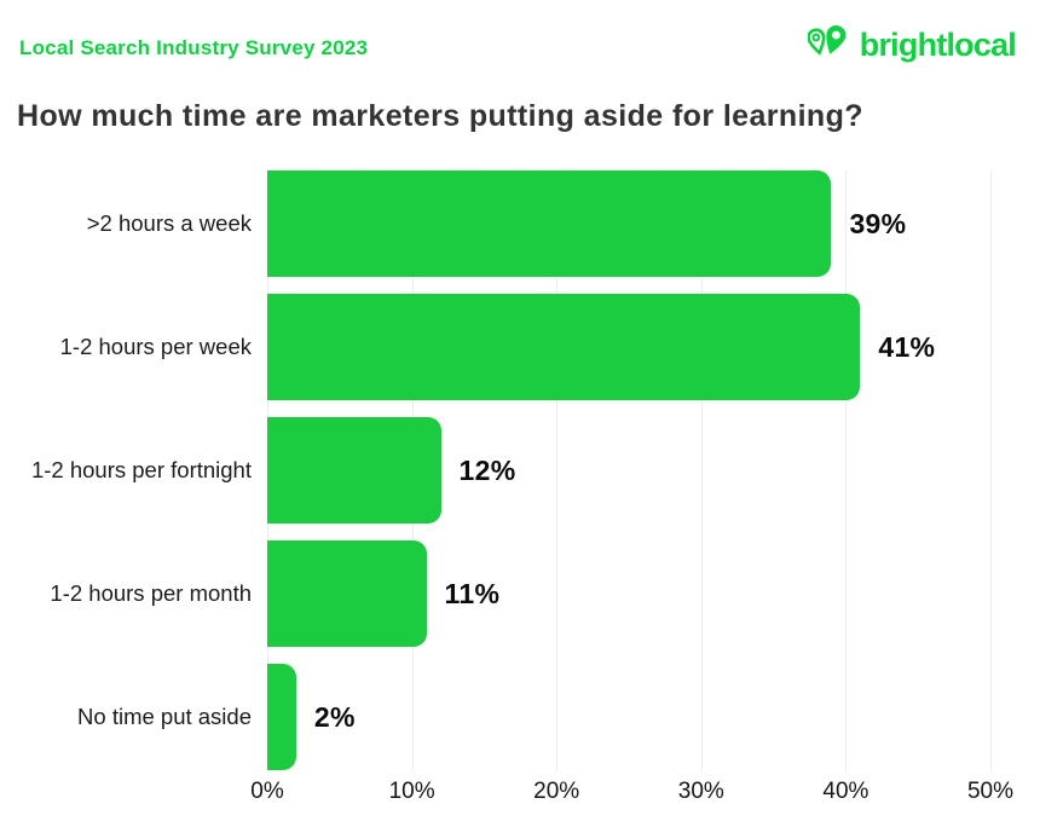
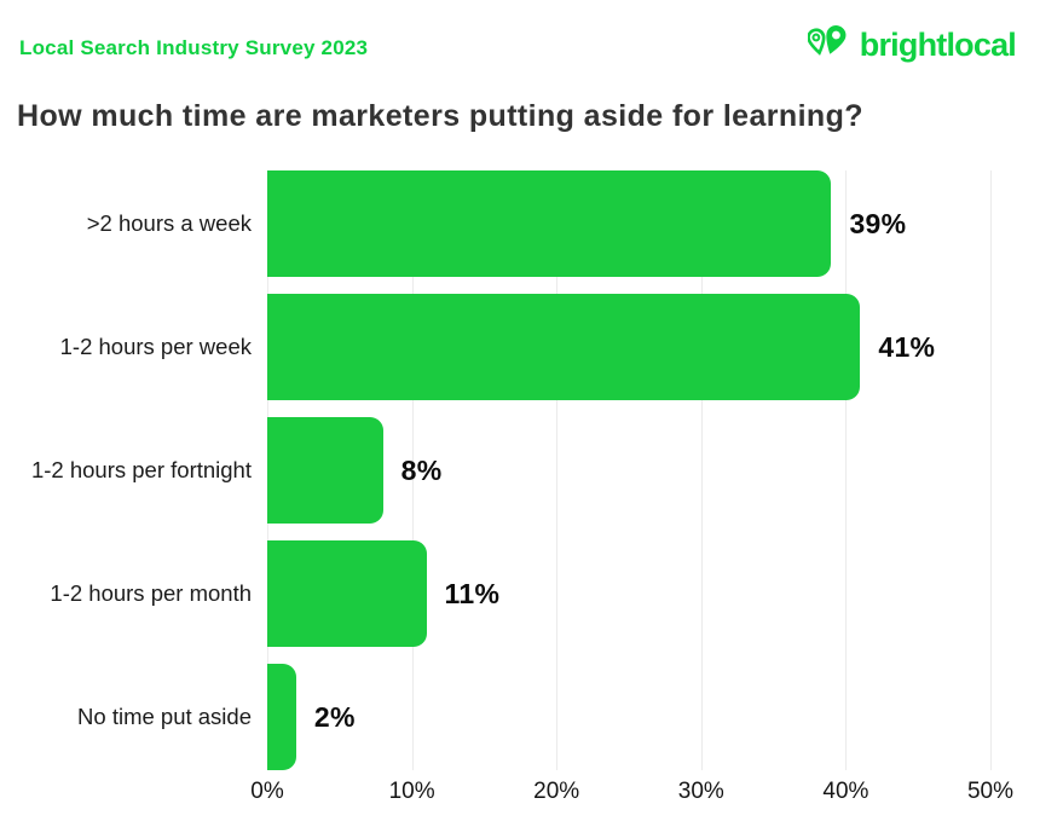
1-2 hours per fortnight: 12% -> 8%
